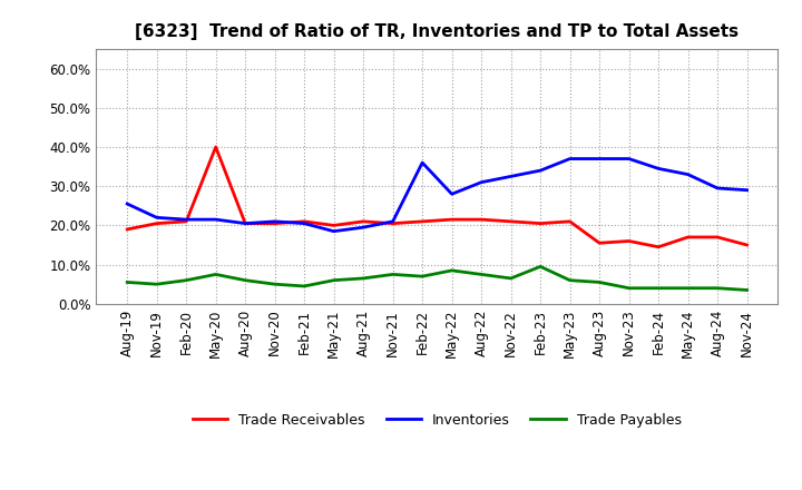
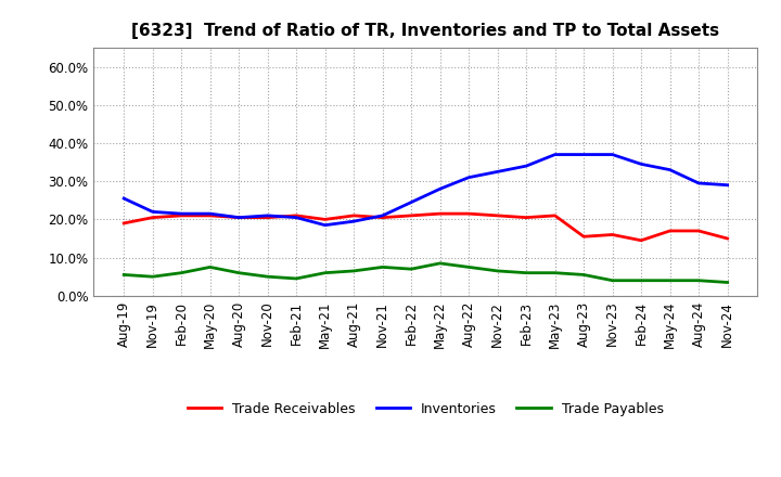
Trade Receivables/May-20: 40.0% -> 21.0%
Inventories/Feb-22: 36.0% -> 24.5%
Trade Payables/Feb-23: 9.5% -> 6.0%
